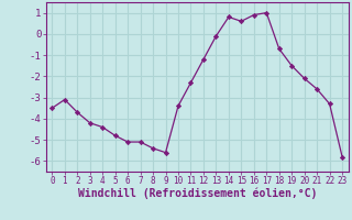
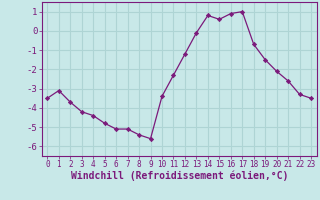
23: -5.8 -> -3.5
